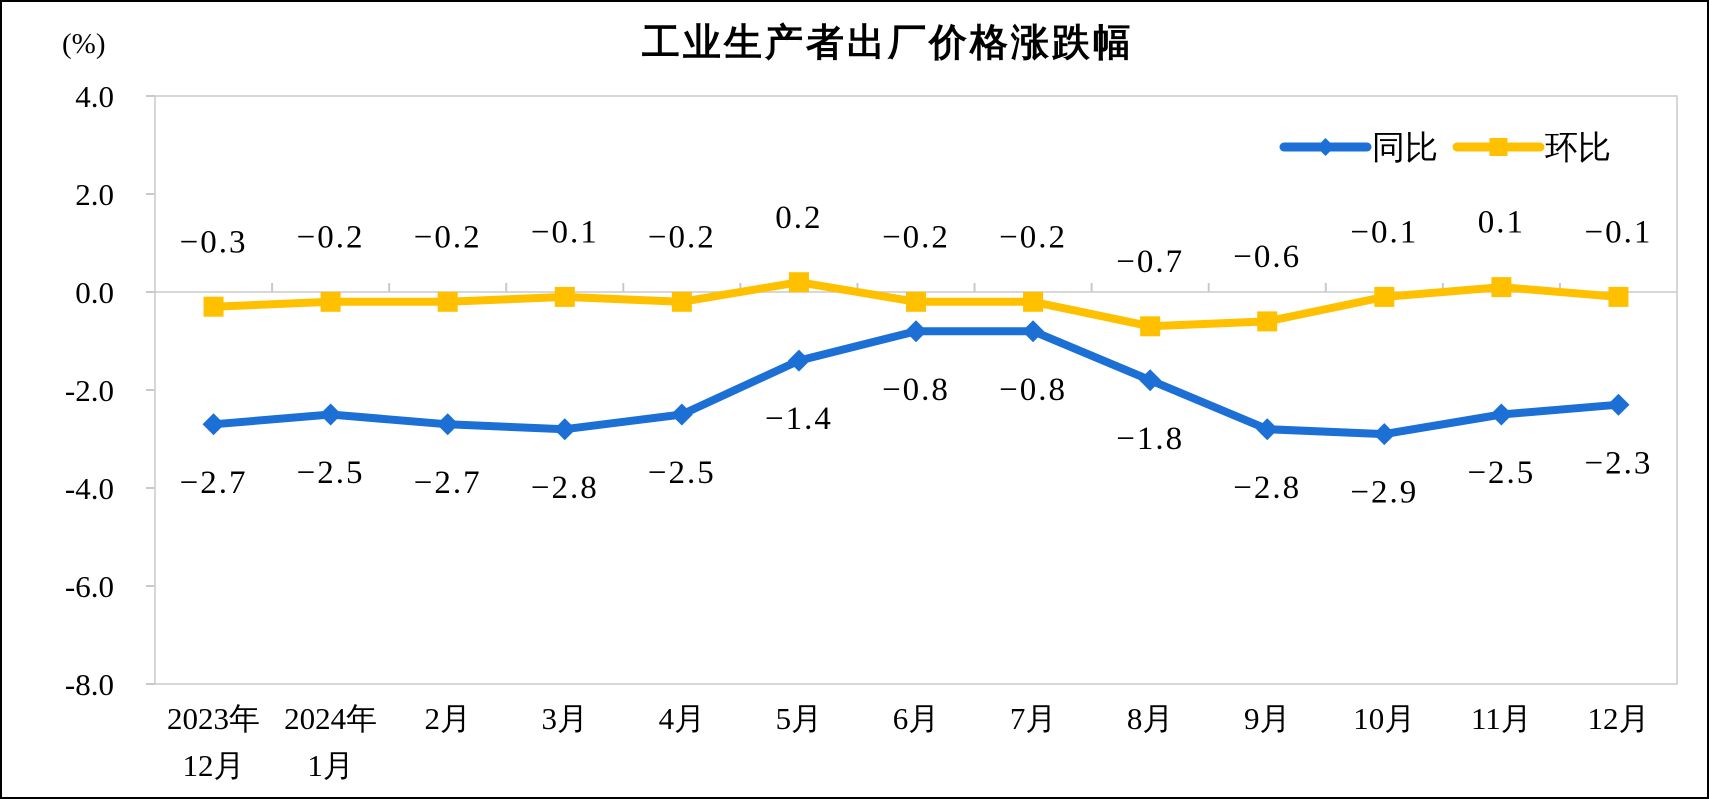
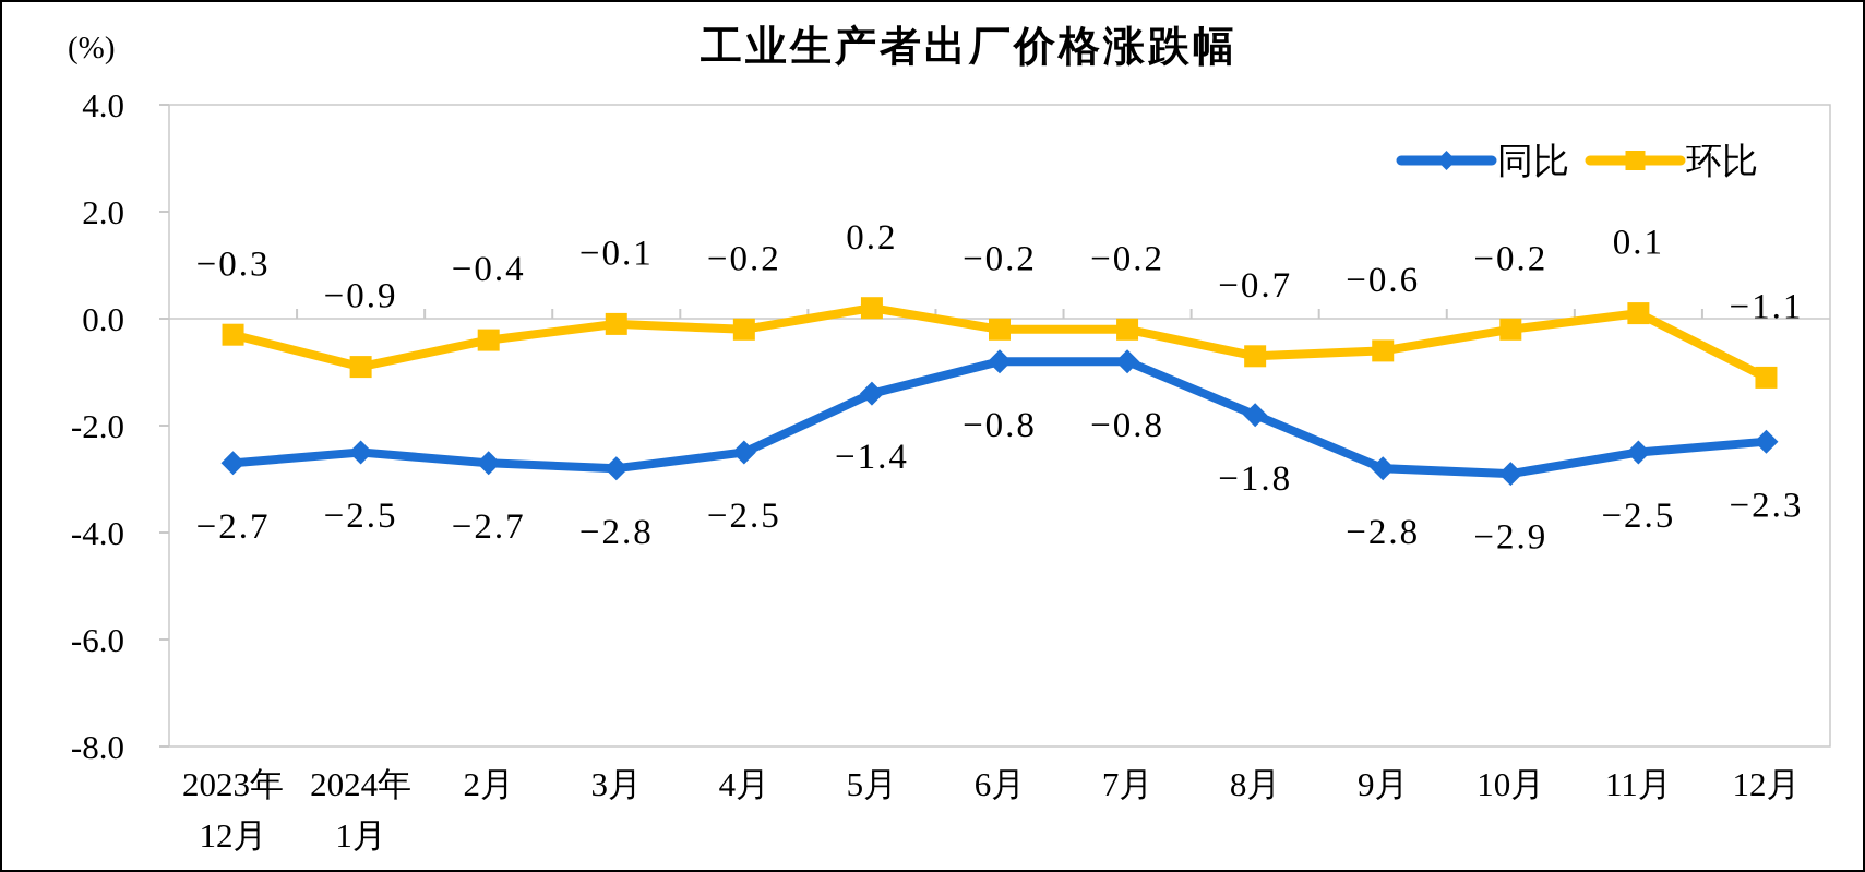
环比/2024年1月: −0.2 -> −0.9
环比/2月: −0.2 -> −0.4
环比/10月: −0.1 -> −0.2
环比/12月: −0.1 -> −1.1
